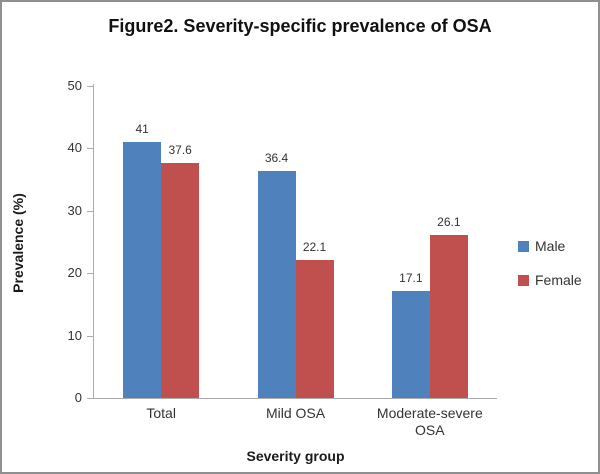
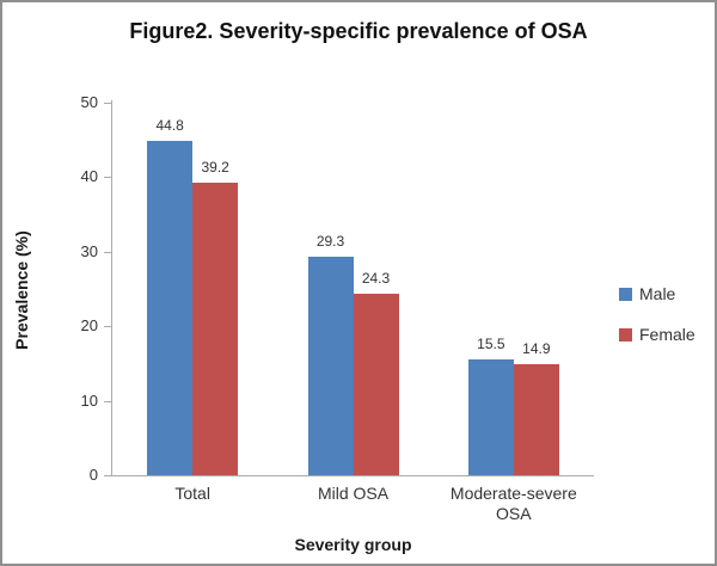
Male/Total: 41 -> 44.8
Female/Total: 37.6 -> 39.2
Male/Mild OSA: 36.4 -> 29.3
Female/Mild OSA: 22.1 -> 24.3
Male/Moderate-severe OSA: 17.1 -> 15.5
Female/Moderate-severe OSA: 26.1 -> 14.9
